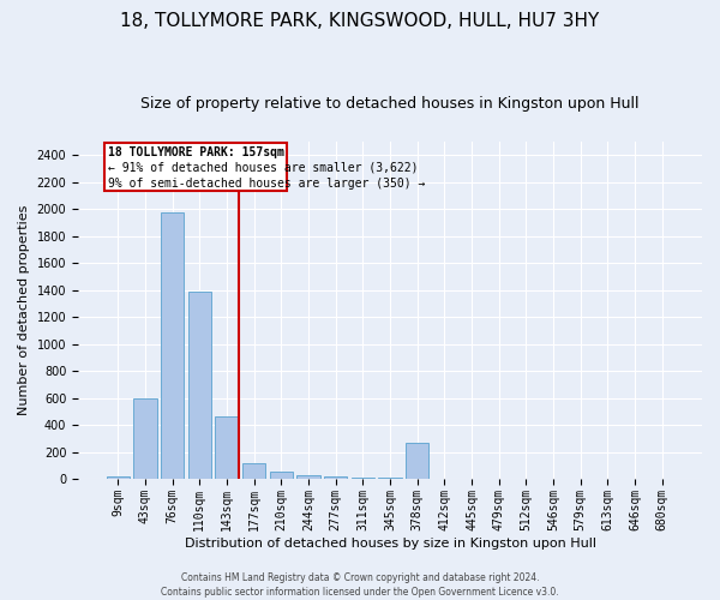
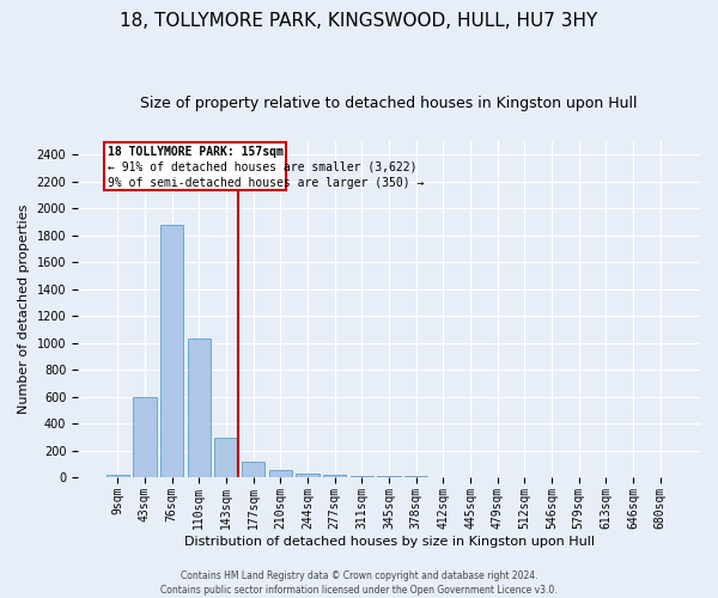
76sqm: 1970 -> 1880
110sqm: 1390 -> 1030
143sqm: 460 -> 290
378sqm: 270 -> 0
